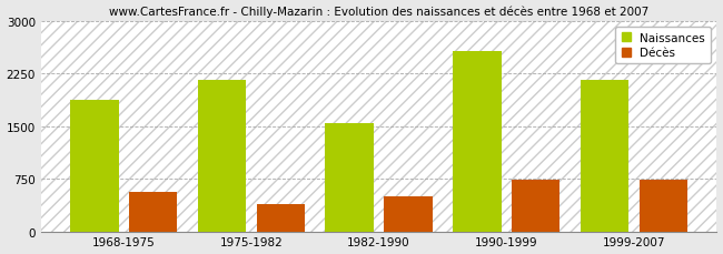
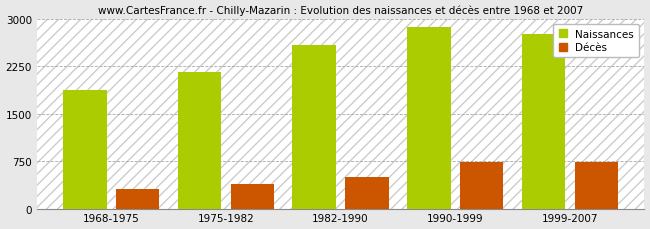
Décès/1968-1975: 560 -> 310
Naissances/1982-1990: 1540 -> 2580
Naissances/1990-1999: 2560 -> 2870
Naissances/1999-2007: 2160 -> 2750
